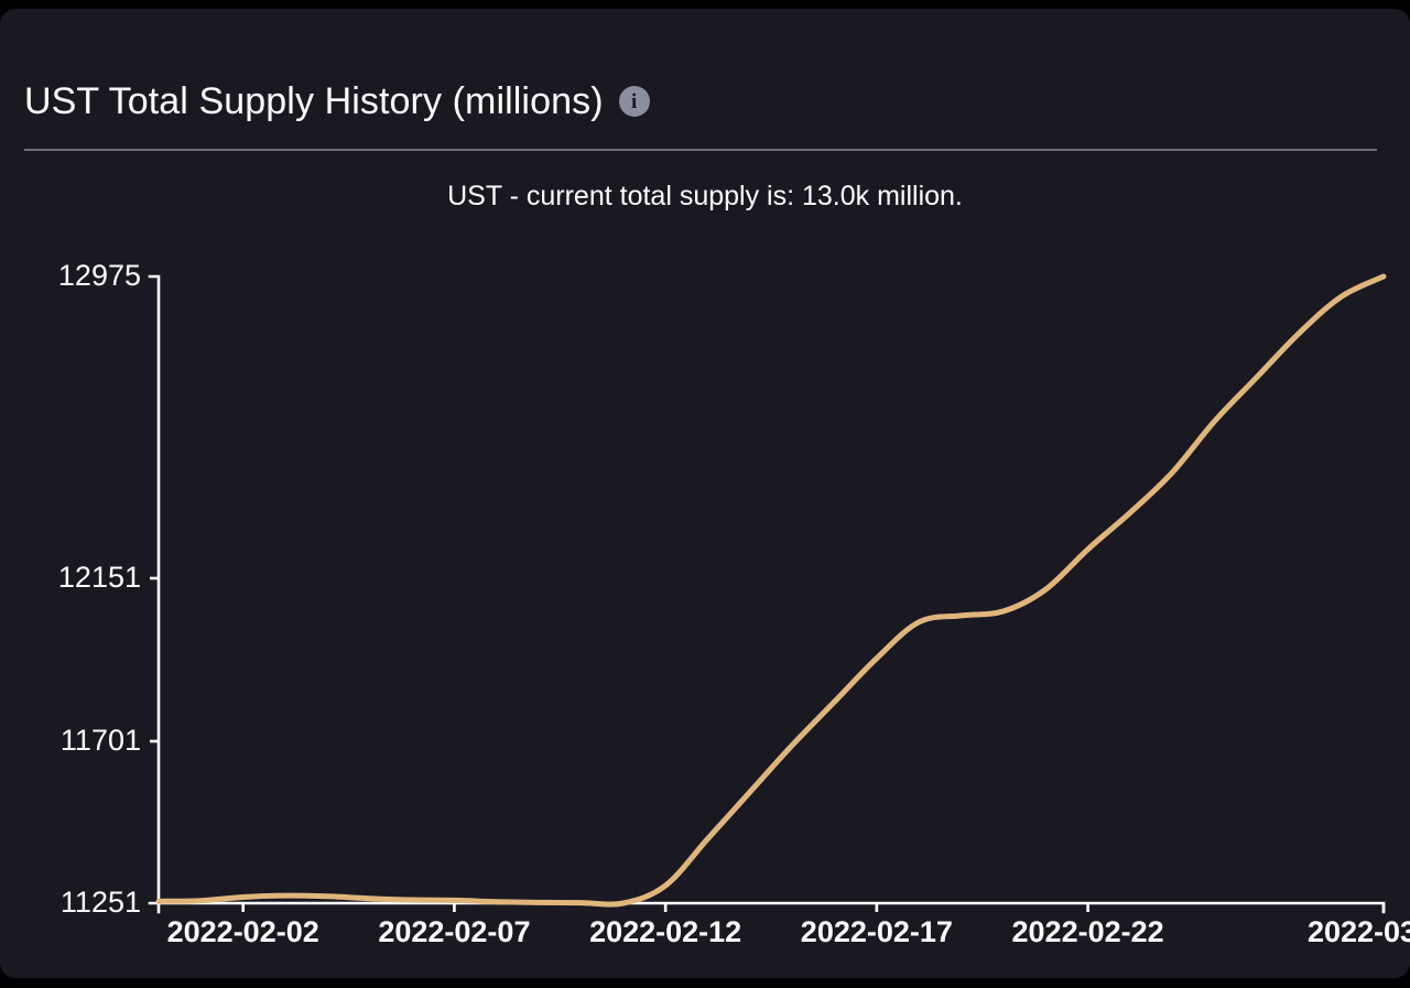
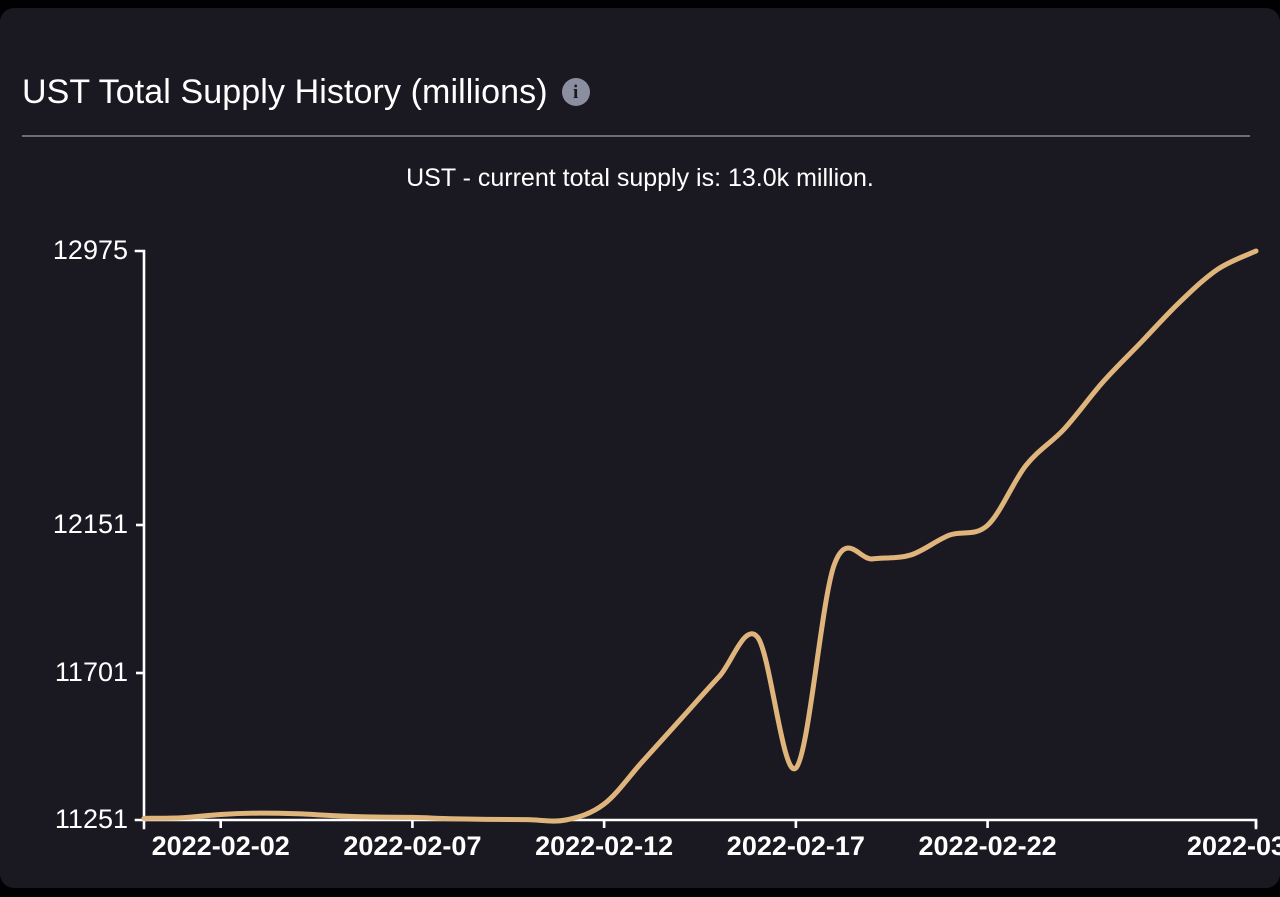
2022-02-17: 11930 -> 11410
2022-02-22: 12230 -> 12150
